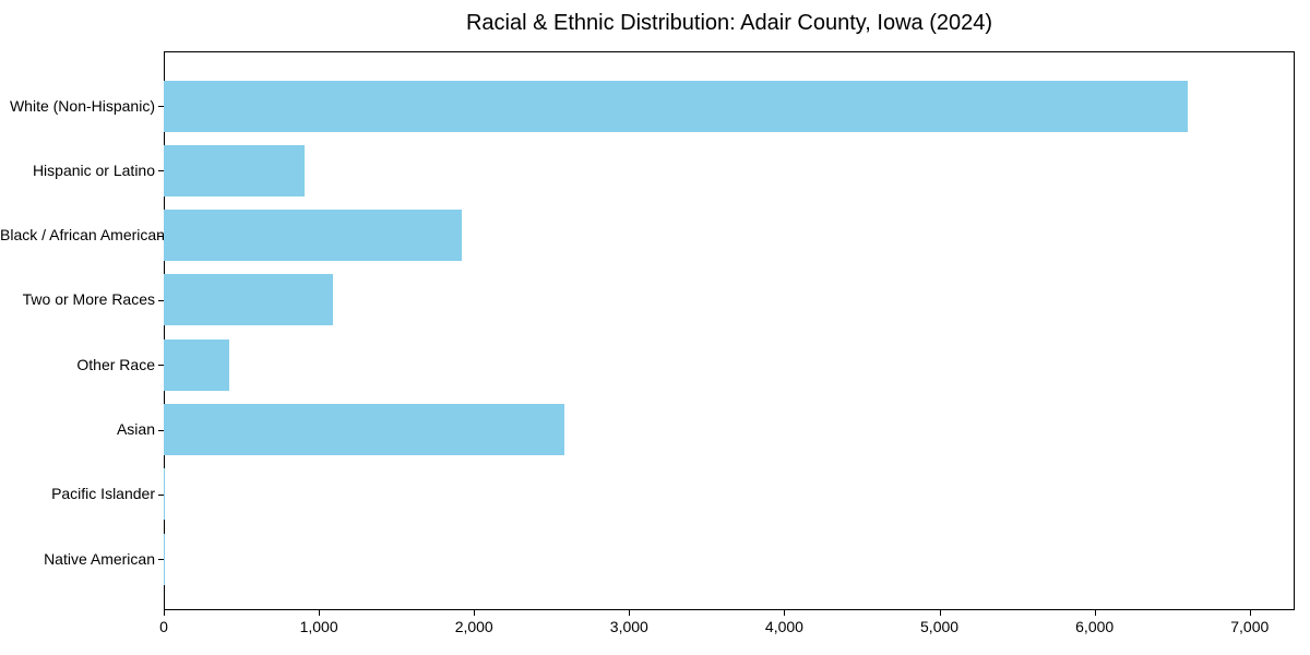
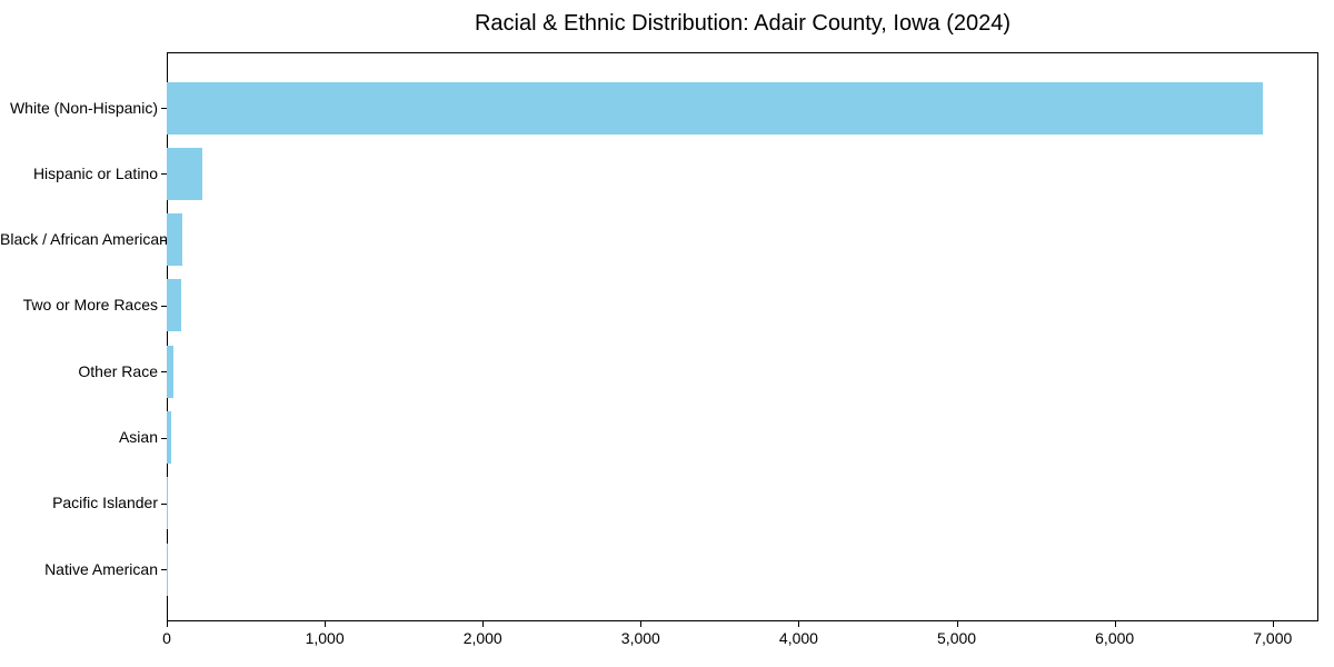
White (Non-Hispanic): 6600 -> 6940
Hispanic or Latino: 910 -> 230
Black / African American: 1920 -> 100
Two or More Races: 1090 -> 90
Other Race: 420 -> 40
Asian: 2580 -> 30
